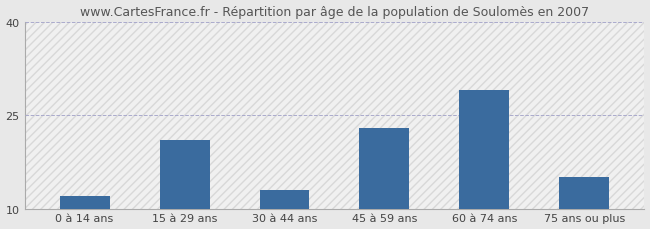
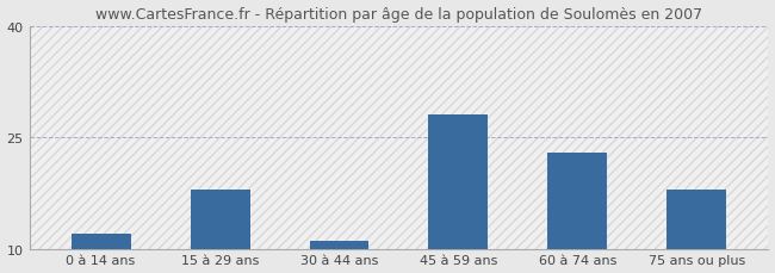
15 à 29 ans: 21 -> 18
30 à 44 ans: 13 -> 11
45 à 59 ans: 23 -> 28
60 à 74 ans: 29 -> 23
75 ans ou plus: 15 -> 18
